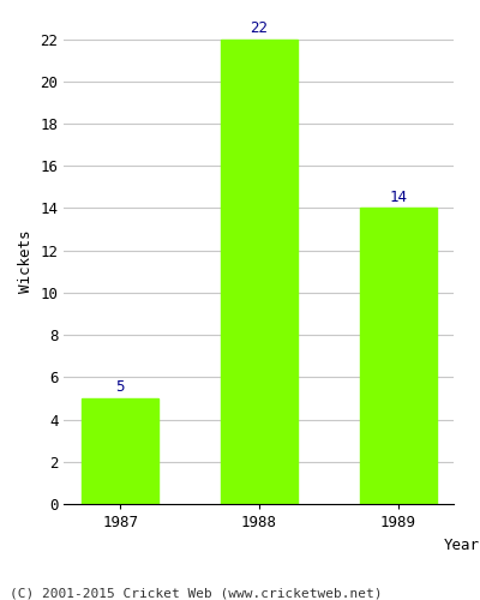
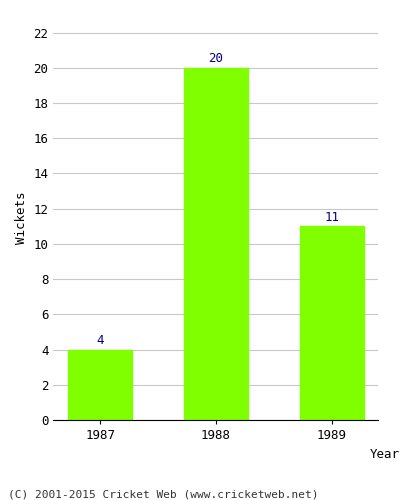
1987: 5 -> 4
1988: 22 -> 20
1989: 14 -> 11
